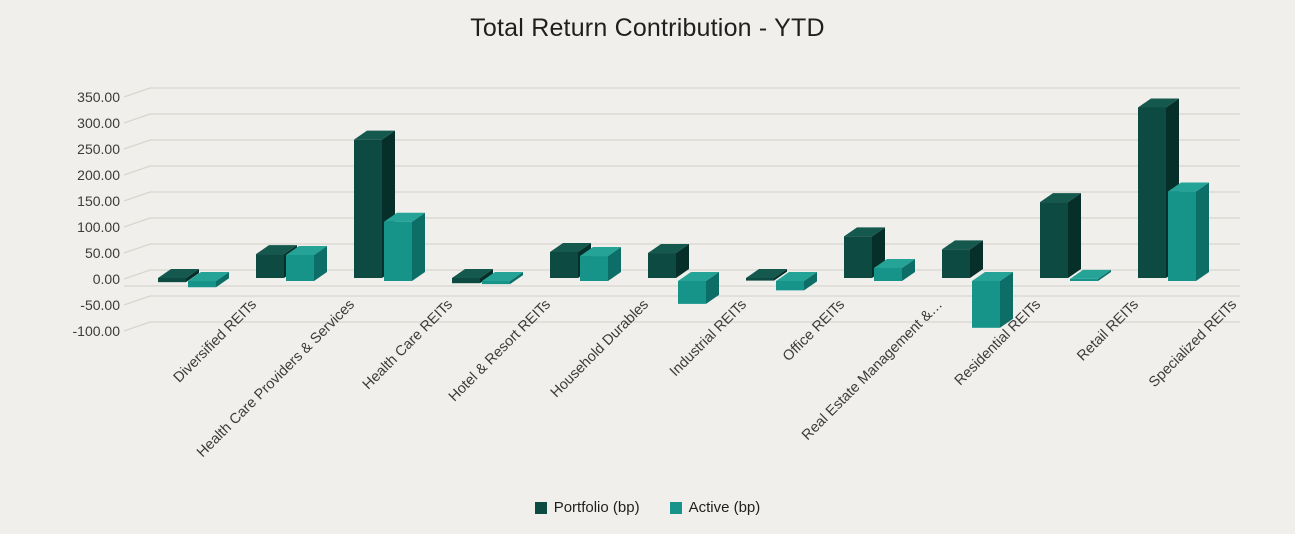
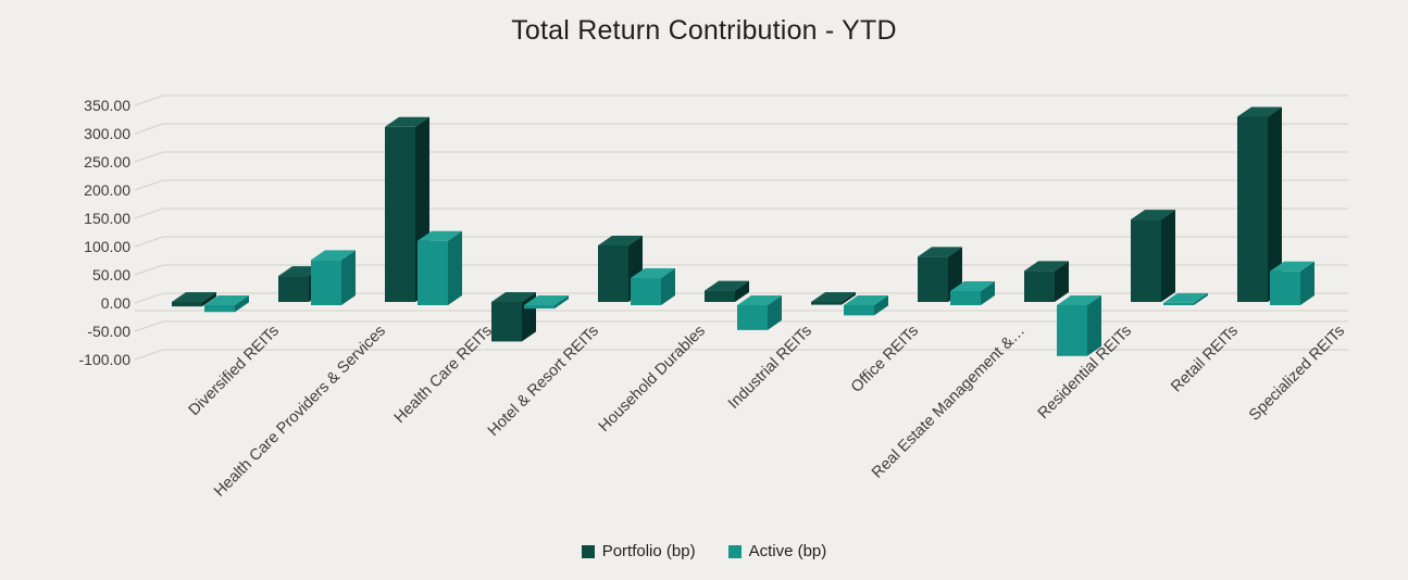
Active (bp)/Health Care Providers & Services: 50 -> 80
Portfolio (bp)/Health Care REITs: 270 -> 310
Portfolio (bp)/Hotel & Resort REITs: -10 -> -70
Portfolio (bp)/Household Durables: 50 -> 100
Portfolio (bp)/Industrial REITs: 50 -> 20
Active (bp)/Specialized REITs: 170 -> 60
